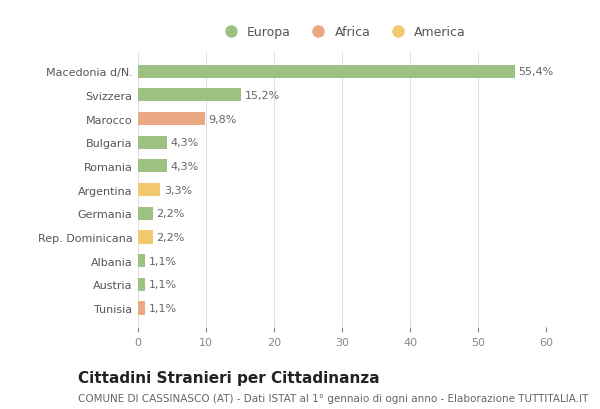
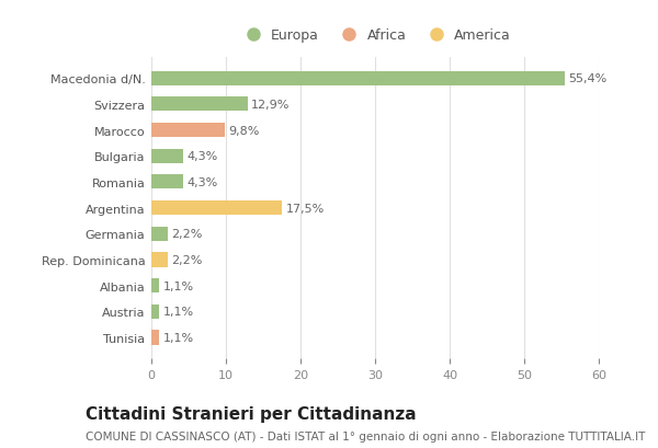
Svizzera: 15,2% -> 12,9%
Argentina: 3,3% -> 17,5%
